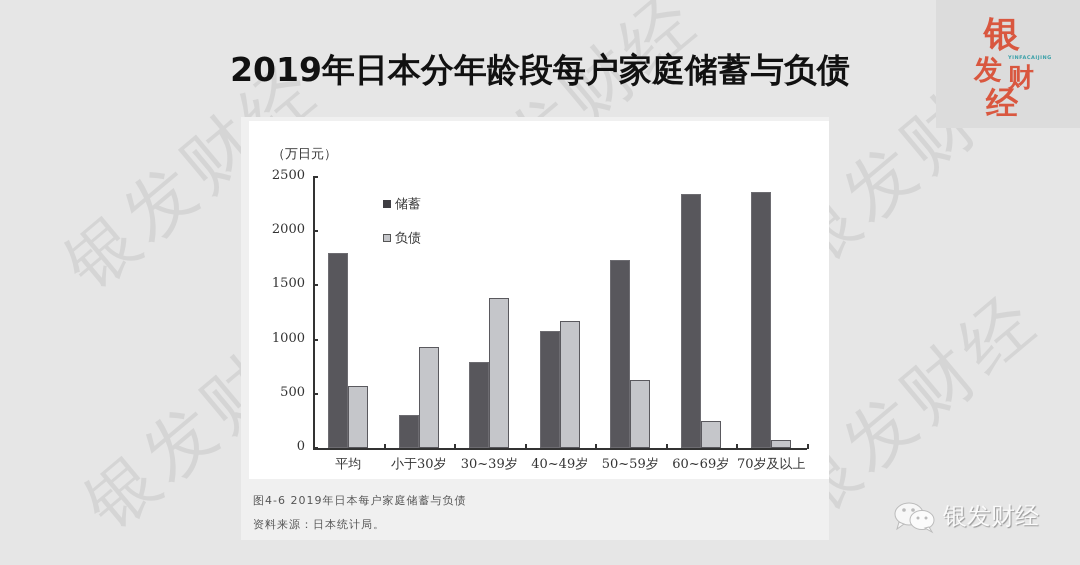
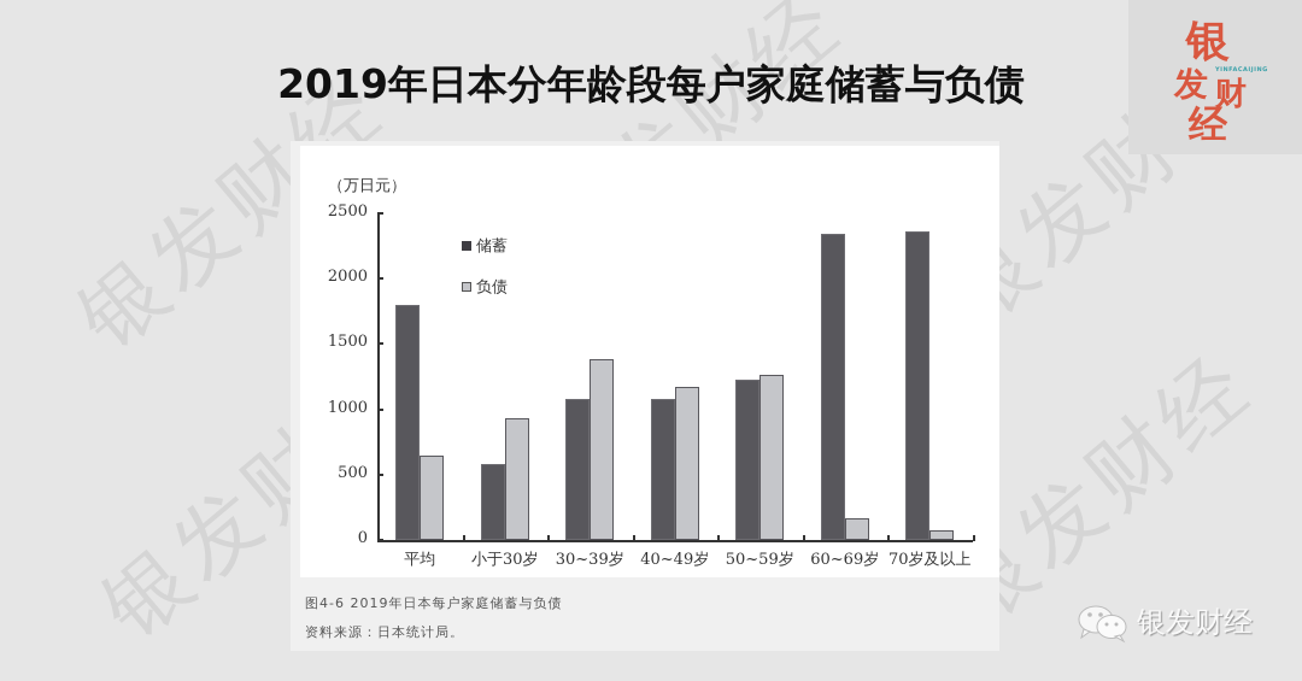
负债/平均: 570 -> 650
储蓄/小于30岁: 300 -> 580
储蓄/30~39岁: 790 -> 1080
储蓄/50~59岁: 1730 -> 1230
负债/50~59岁: 630 -> 1260
负债/60~69岁: 250 -> 170
